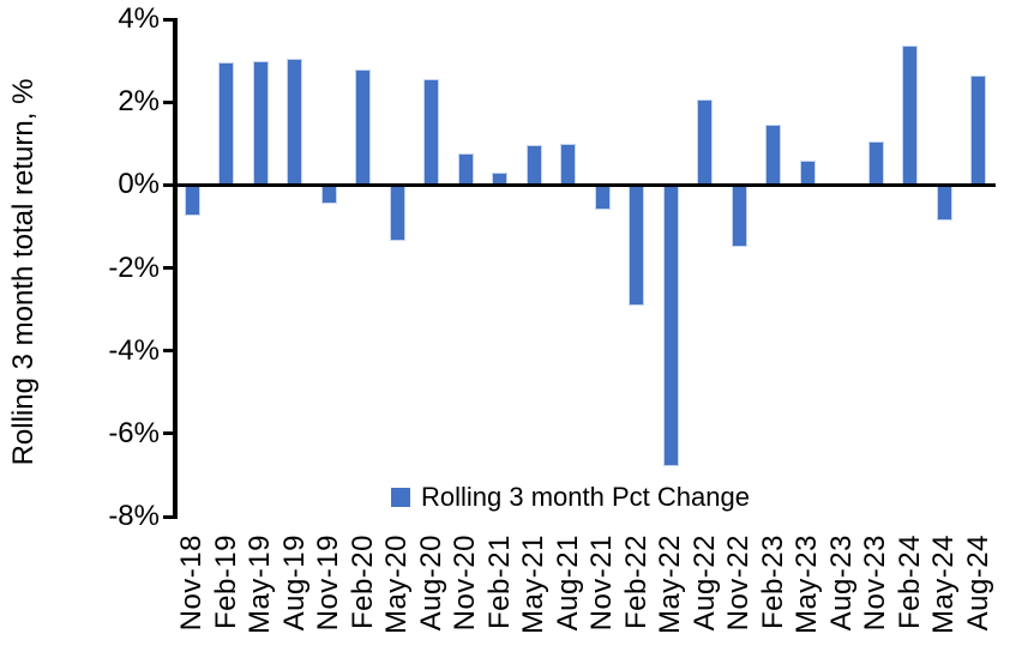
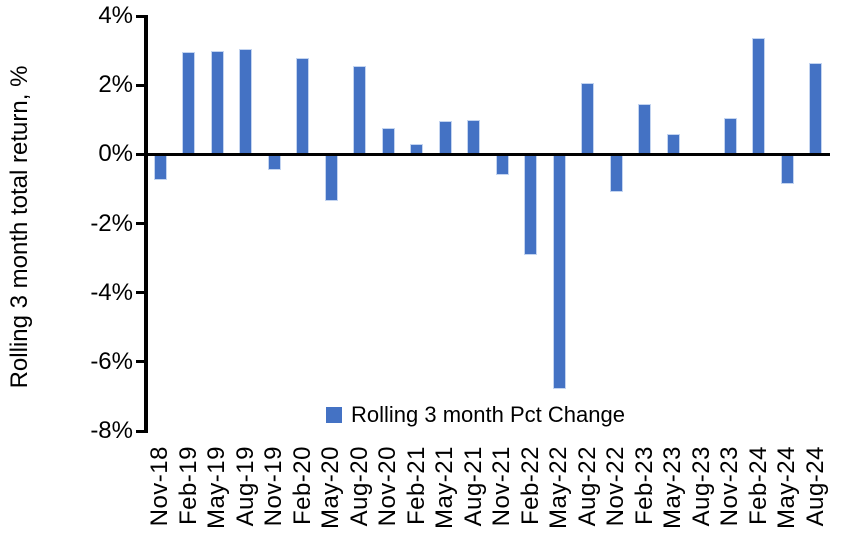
Nov-22: -1.5% -> -1.1%
